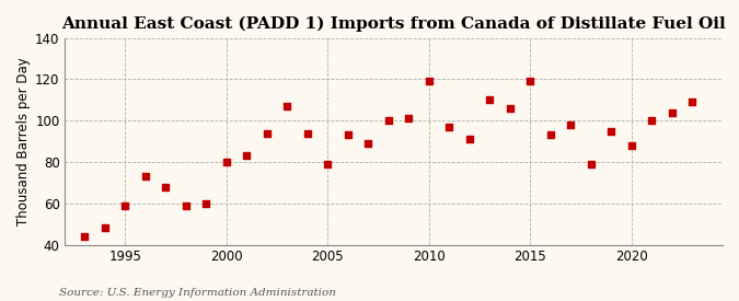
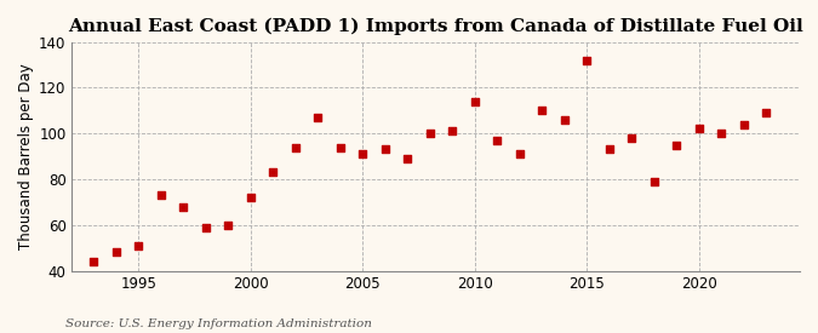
1995: 59 -> 51
2000: 80 -> 72
2005: 79 -> 91
2010: 119 -> 114
2015: 119 -> 132
2020: 88 -> 102
